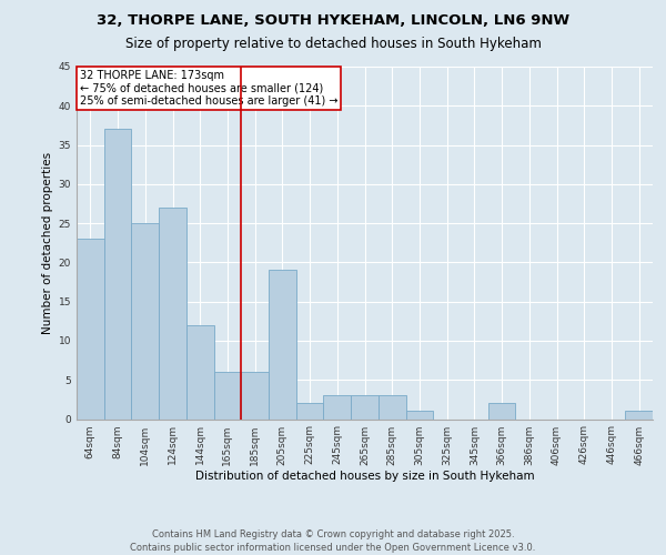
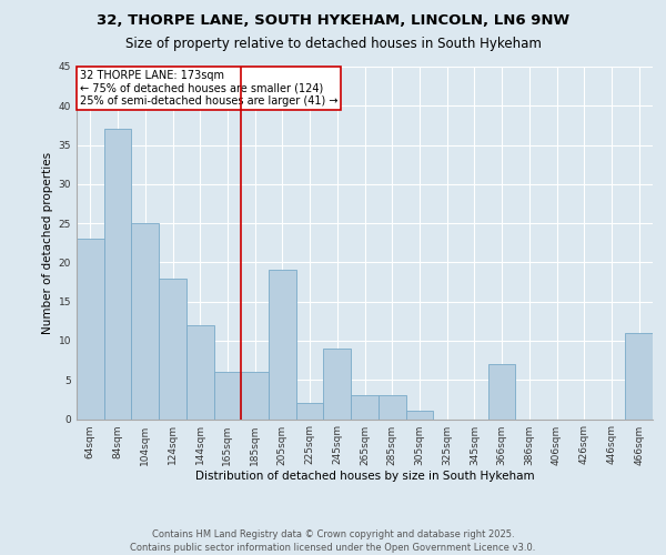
124sqm: 27 -> 18
245sqm: 3 -> 9
366sqm: 2 -> 7
466sqm: 1 -> 11
